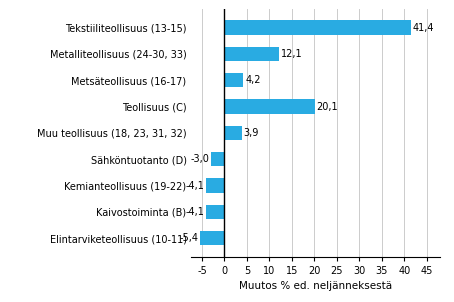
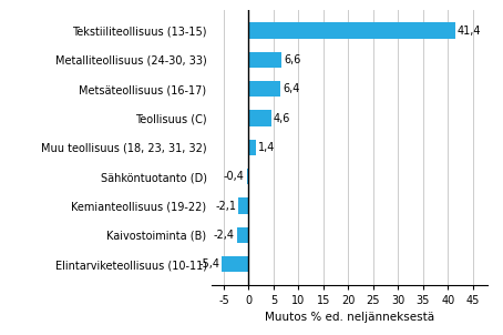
Metalliteollisuus (24-30, 33): 12,1 -> 6,6
Metsäteollisuus (16-17): 4,2 -> 6,4
Teollisuus (C): 20,1 -> 4,6
Muu teollisuus (18, 23, 31, 32): 3,9 -> 1,4
Sähköntuotanto (D): -3,0 -> -0,4
Kemianteollisuus (19-22): -4,1 -> -2,1
Kaivostoiminta (B): -4,1 -> -2,4
